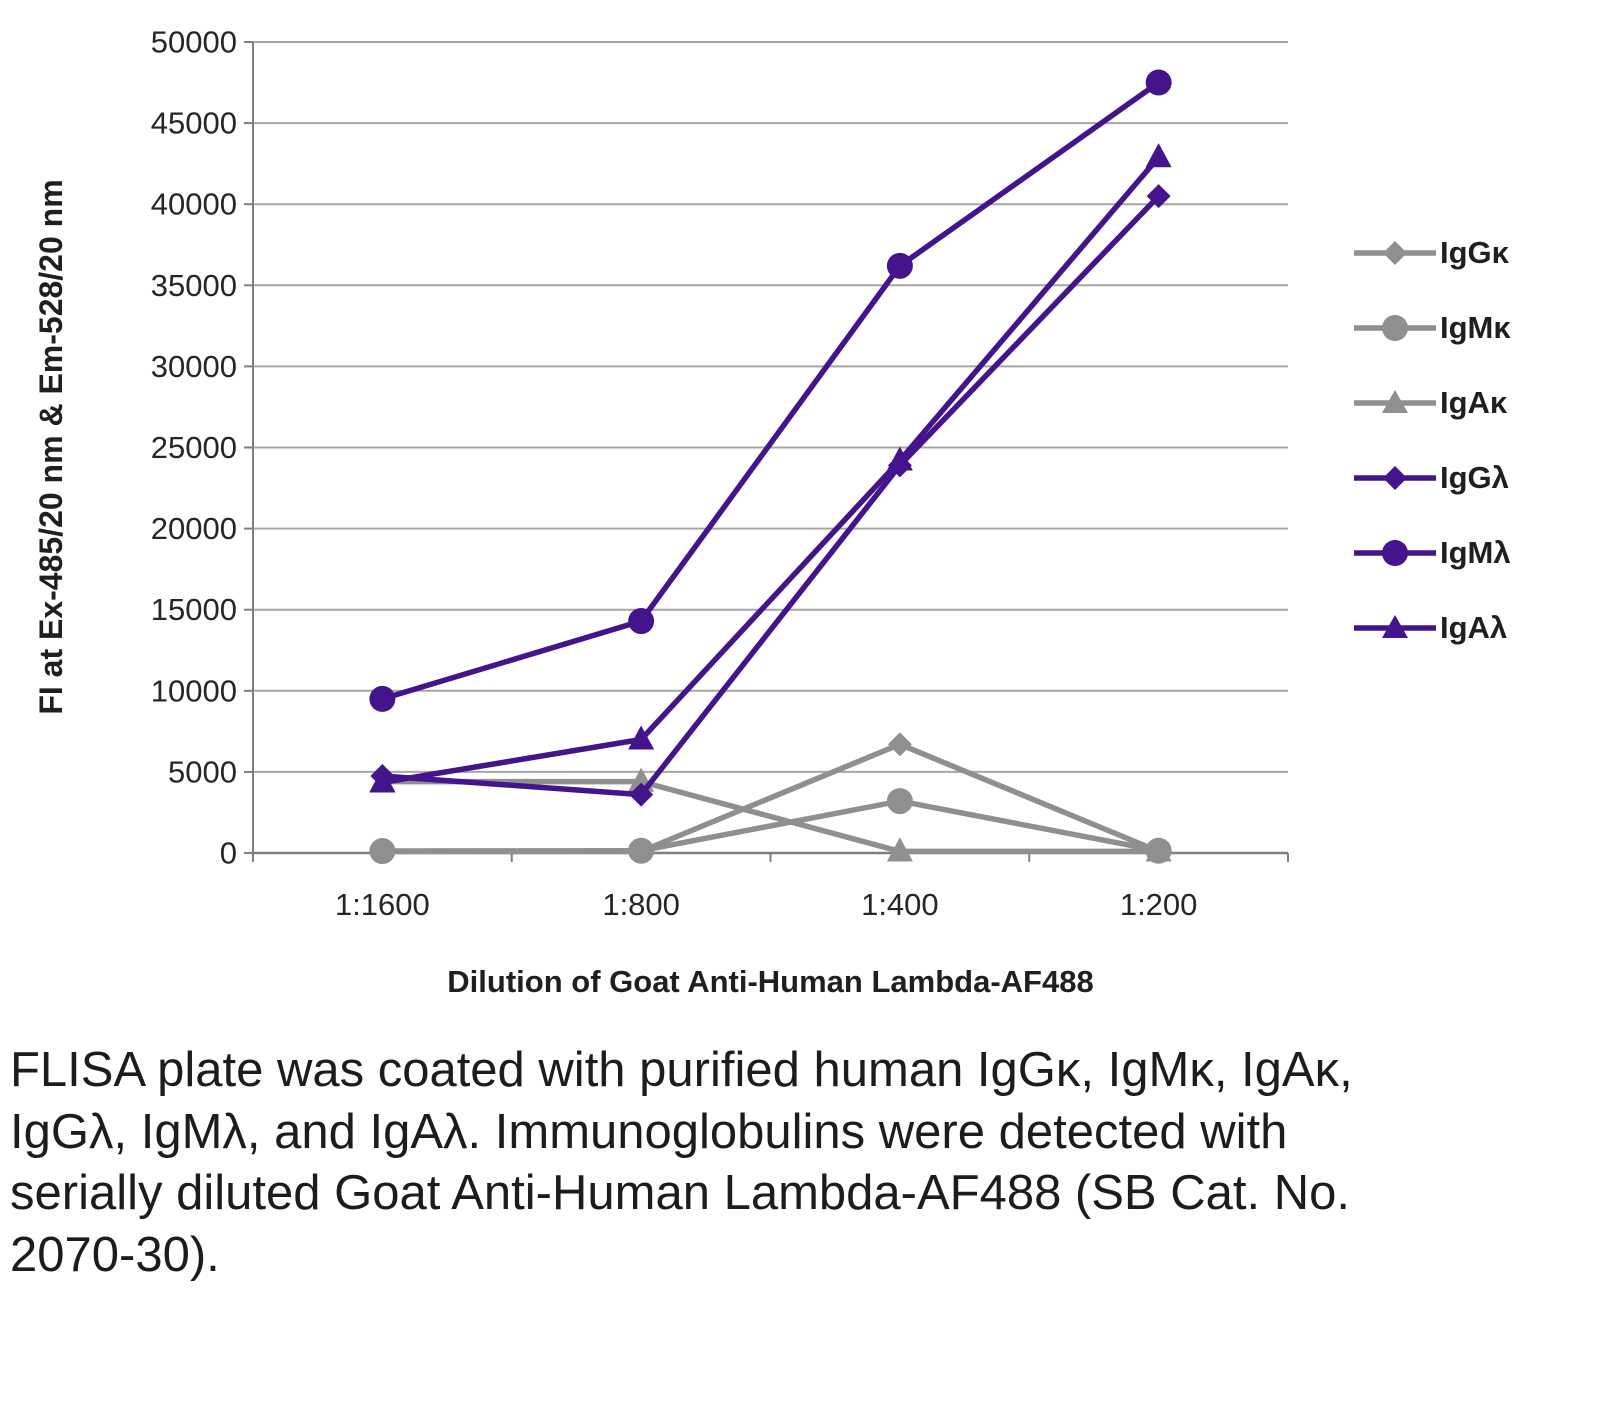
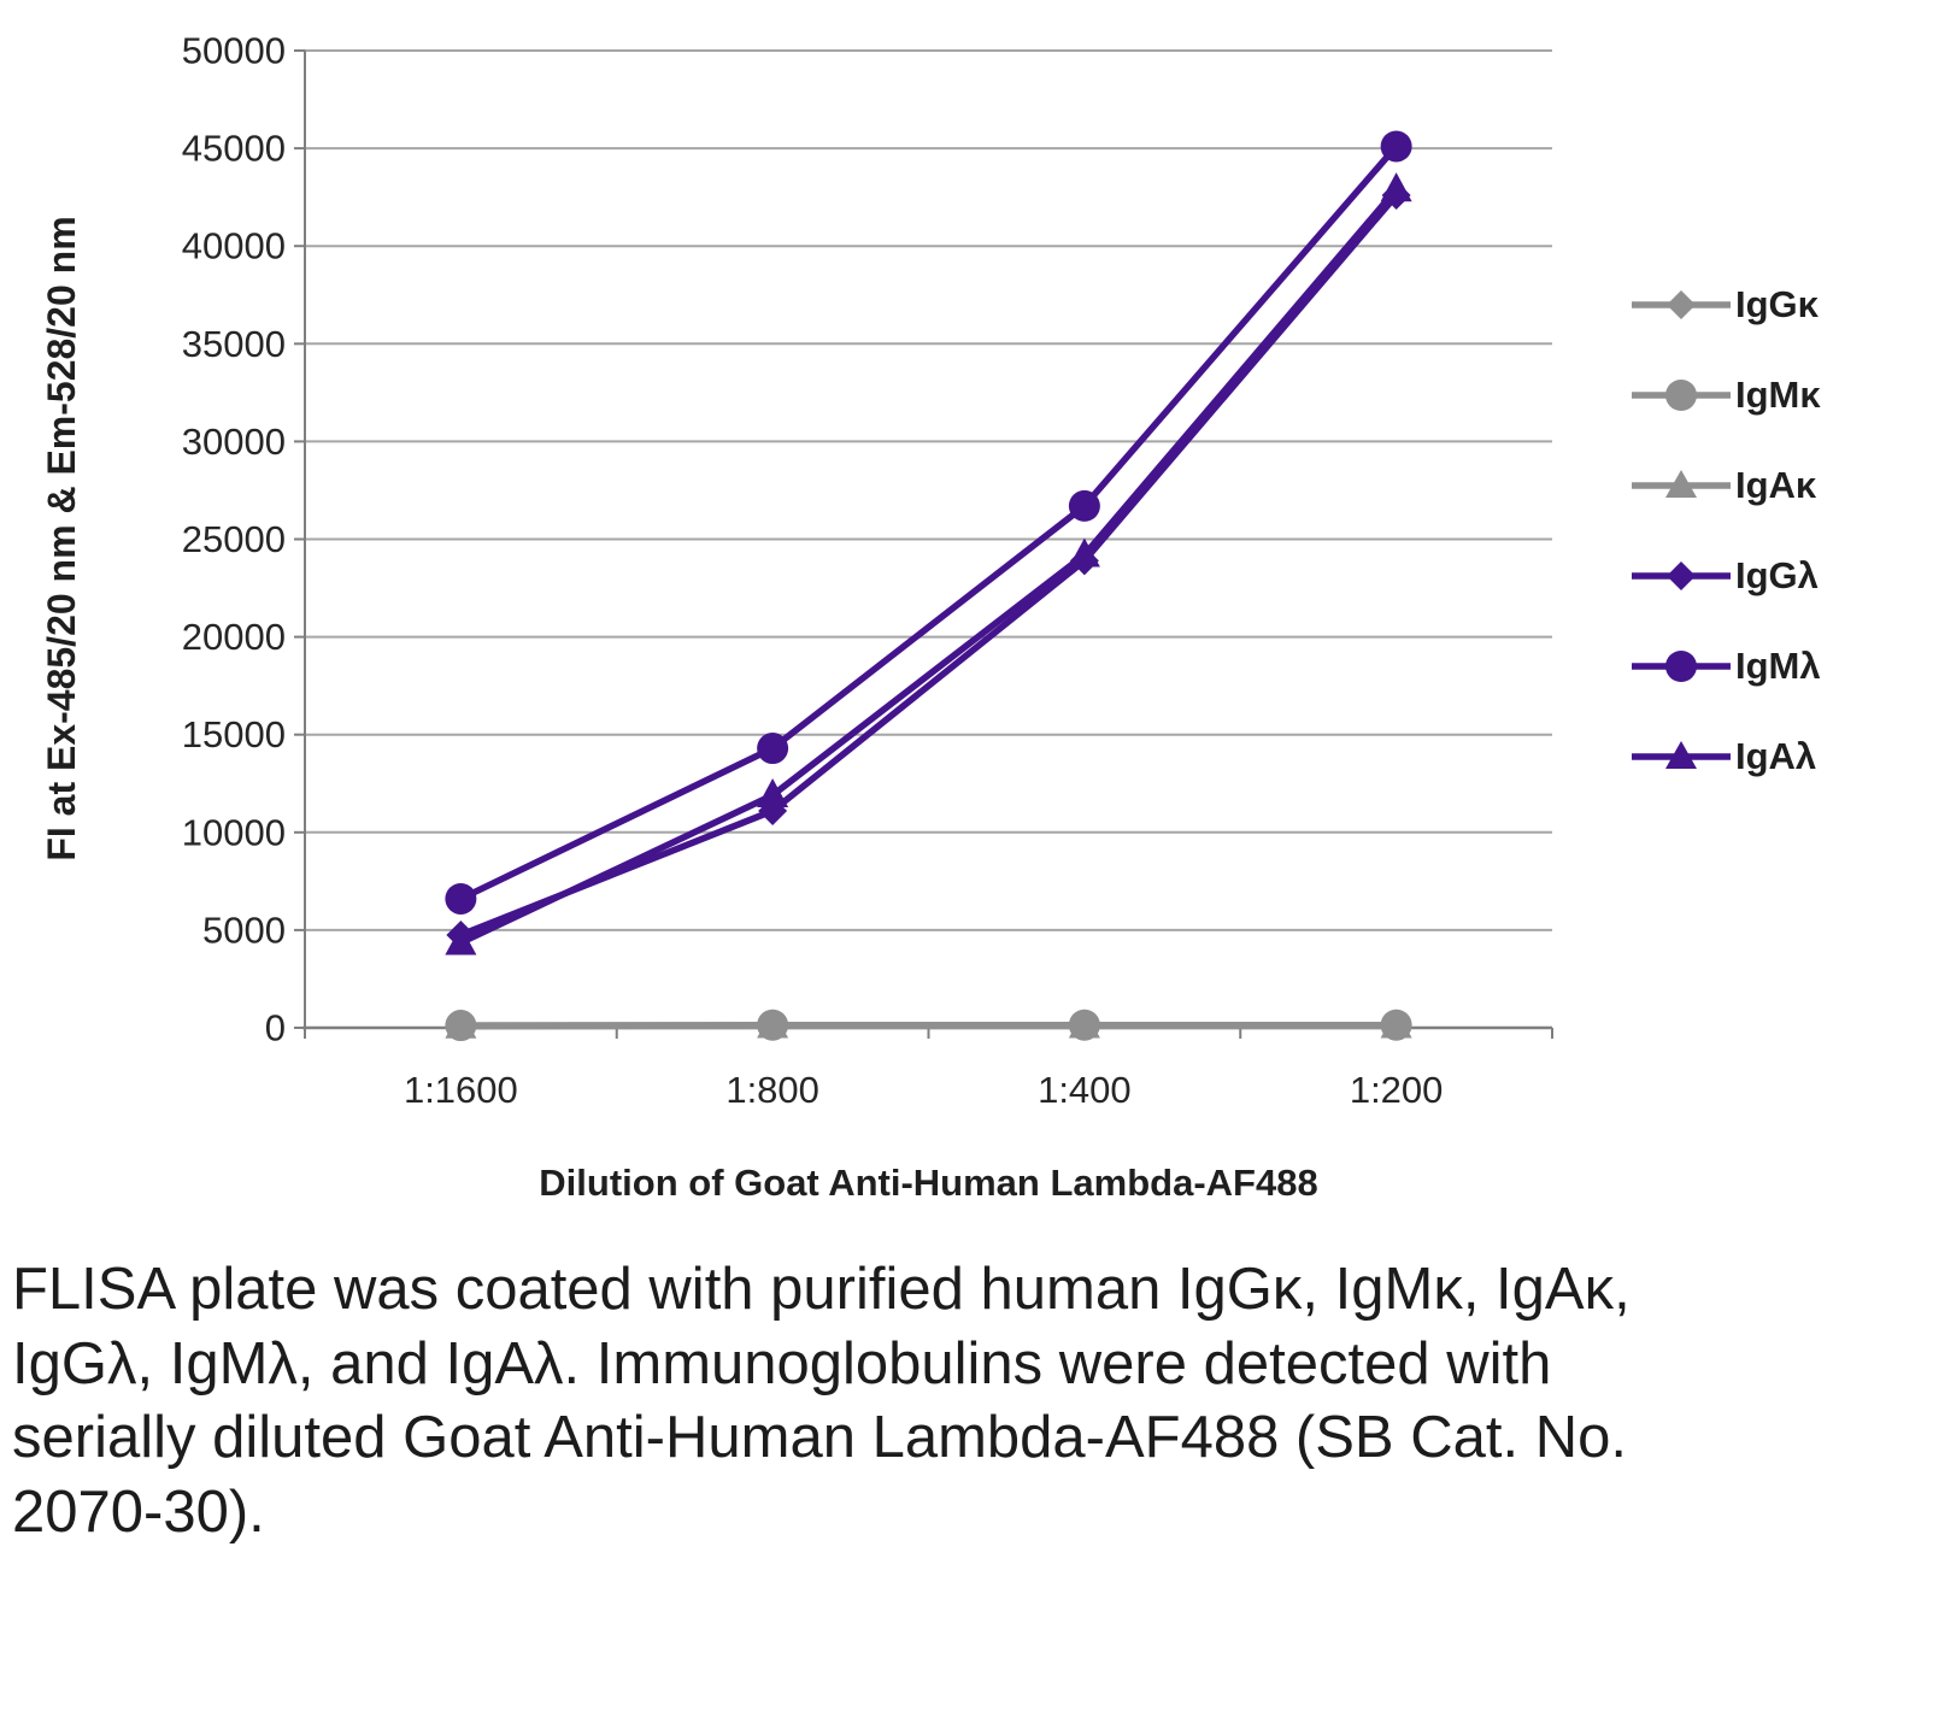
IgAκ/1:1600: 4400 -> 100
IgMλ/1:1600: 9500 -> 6600
IgAκ/1:800: 4400 -> 100
IgGλ/1:800: 3600 -> 11100
IgAλ/1:800: 7000 -> 11900
IgGκ/1:400: 6700 -> 100
IgMκ/1:400: 3200 -> 100
IgMλ/1:400: 36200 -> 26700
IgGλ/1:200: 40500 -> 42600
IgMλ/1:200: 47500 -> 45100
